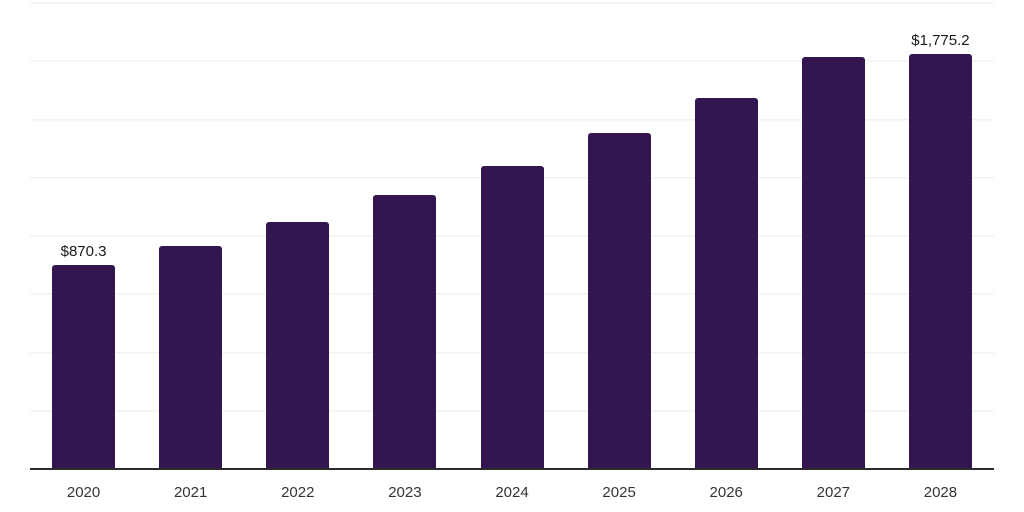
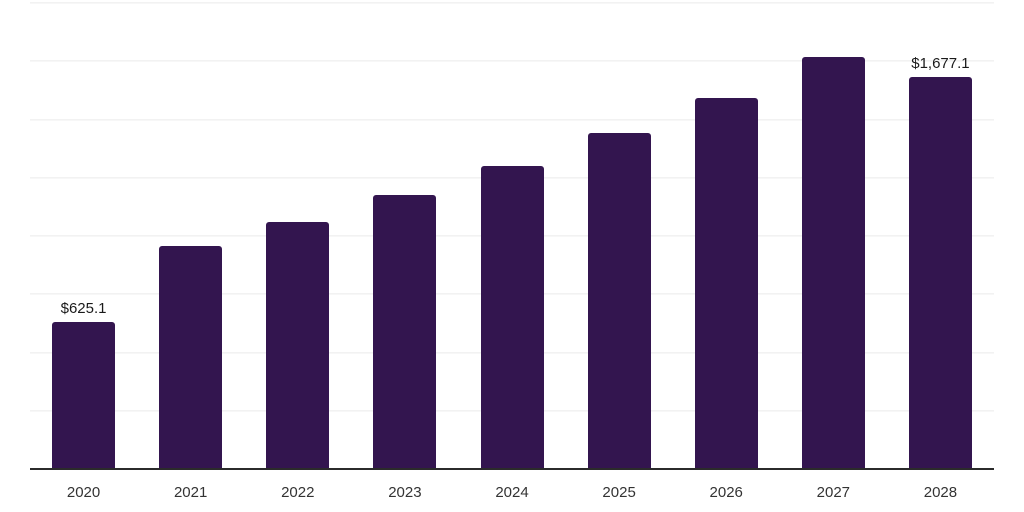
2020: $870.3 -> $625.1
2028: $1,775.2 -> $1,677.1
